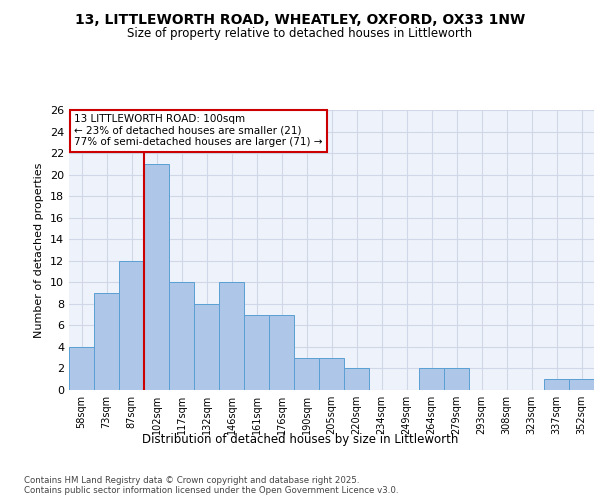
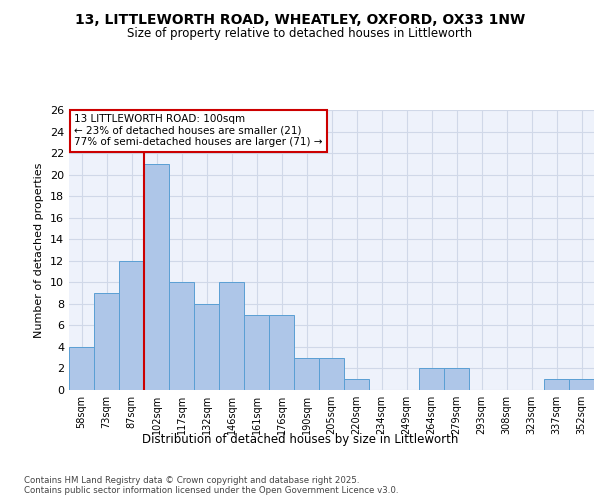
220sqm: 2 -> 1
